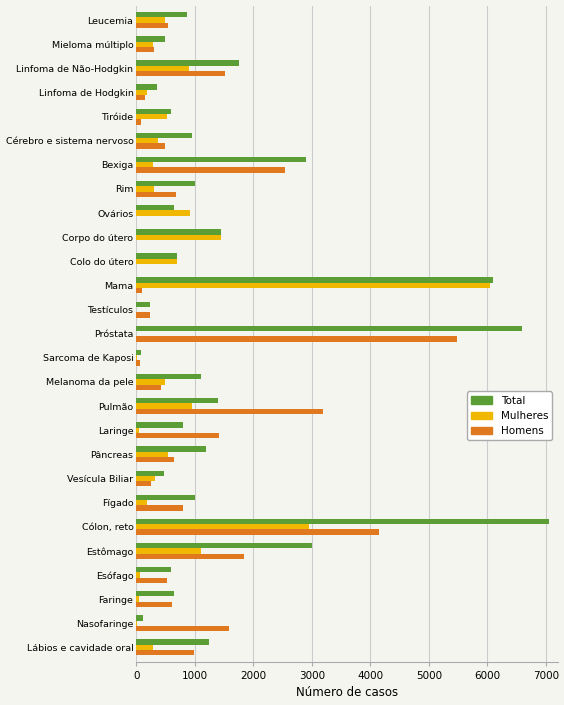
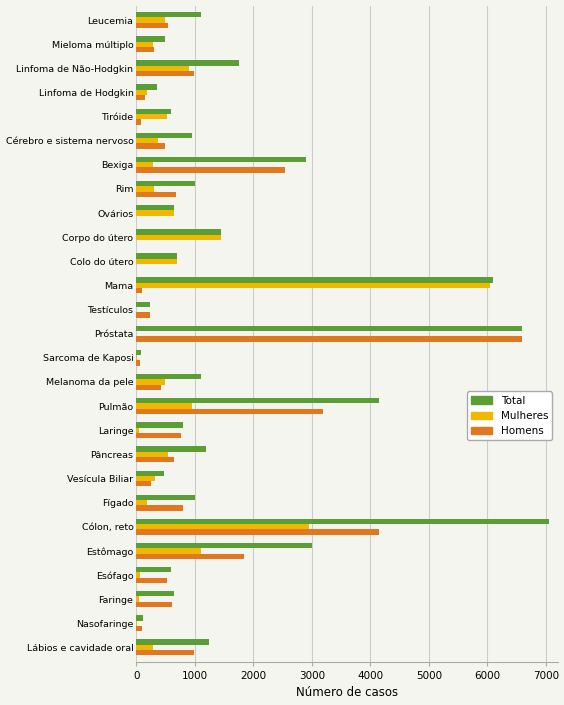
Total/Leucemia: 860 -> 1100
Homens/Linfoma de Não-Hodgkin: 1520 -> 980
Mulheres/Ovários: 920 -> 650
Homens/Próstata: 5480 -> 6600
Total/Pulmão: 1400 -> 4150
Homens/Laringe: 1420 -> 760
Homens/Nasofaringe: 1580 -> 100
